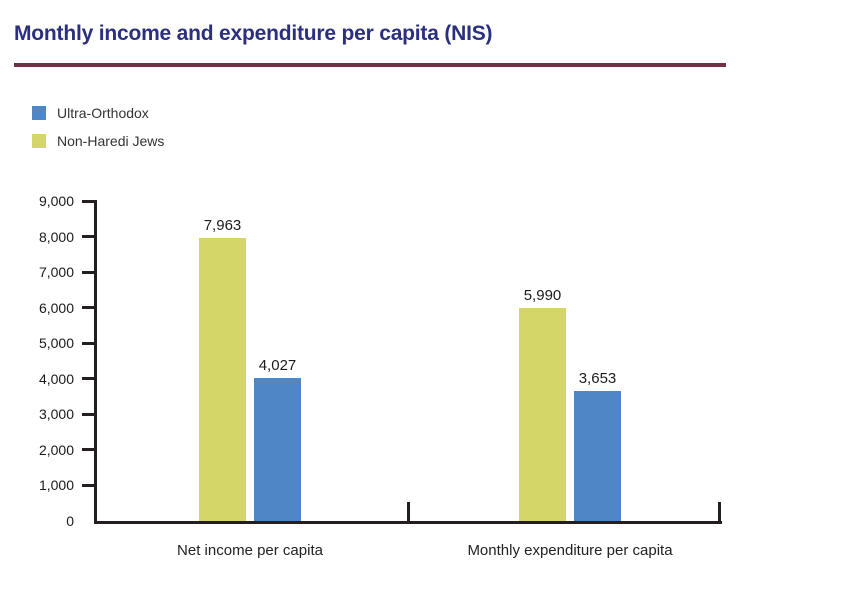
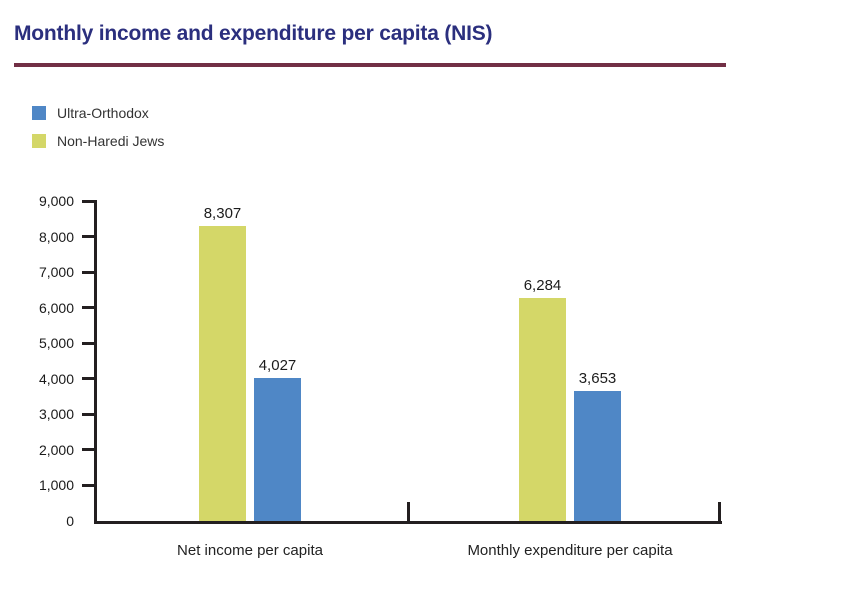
Non-Haredi Jews/Net income per capita: 7,963 -> 8,307
Non-Haredi Jews/Monthly expenditure per capita: 5,990 -> 6,284
